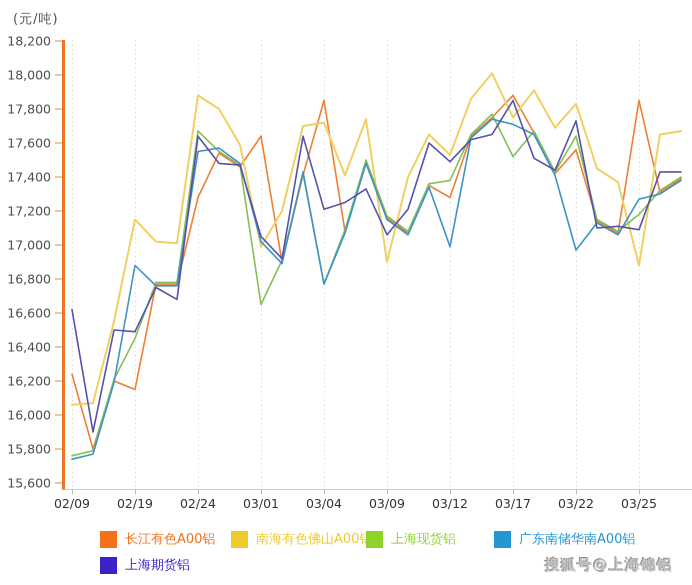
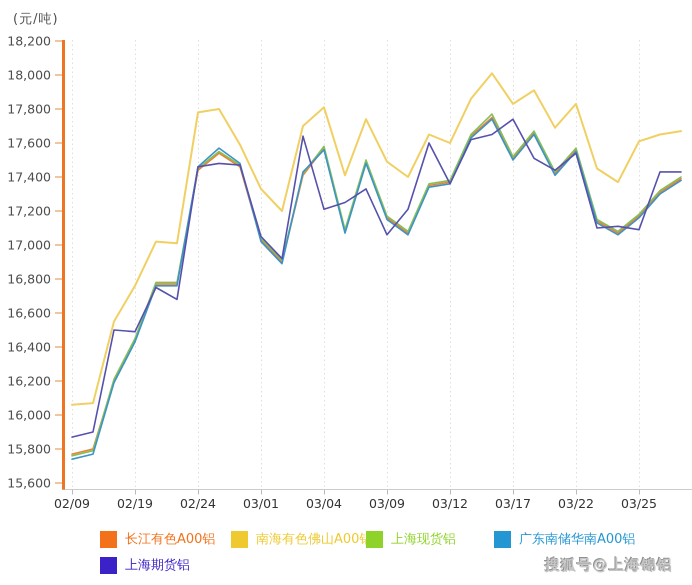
长江有色A00铝/02/09: 16240 -> 15770
上海期货铝/02/09: 16620 -> 15870
长江有色A00铝/02/19: 16150 -> 16440
南海有色佛山A00铝/02/19: 17150 -> 16760
广东南储华南A00铝/02/19: 16880 -> 16430
长江有色A00铝/02/24: 17280 -> 17440
南海有色佛山A00铝/02/24: 17880 -> 17780
上海现货铝/02/24: 17670 -> 17450
广东南储华南A00铝/02/24: 17550 -> 17460
上海期货铝/02/24: 17640 -> 17460
长江有色A00铝/03/01: 17640 -> 17030
南海有色佛山A00铝/03/01: 16990 -> 17330
上海现货铝/03/01: 16650 -> 17040
长江有色A00铝/03/04: 17850 -> 17570
南海有色佛山A00铝/03/04: 17720 -> 17810
上海现货铝/03/04: 16770 -> 17580
广东南储华南A00铝/03/04: 16770 -> 17560
南海有色佛山A00铝/03/09: 16900 -> 17490
长江有色A00铝/03/12: 17280 -> 17370
南海有色佛山A00铝/03/12: 17530 -> 17600
广东南储华南A00铝/03/12: 16990 -> 17360
上海期货铝/03/12: 17490 -> 17360
长江有色A00铝/03/17: 17880 -> 17510
南海有色佛山A00铝/03/17: 17750 -> 17830
广东南储华南A00铝/03/17: 17710 -> 17500
上海期货铝/03/17: 17850 -> 17740
上海现货铝/03/22: 17640 -> 17570
广东南储华南A00铝/03/22: 16970 -> 17550
上海期货铝/03/22: 17730 -> 17540
长江有色A00铝/03/25: 17850 -> 17170
南海有色佛山A00铝/03/25: 16880 -> 17610
广东南储华南A00铝/03/25: 17270 -> 17160
